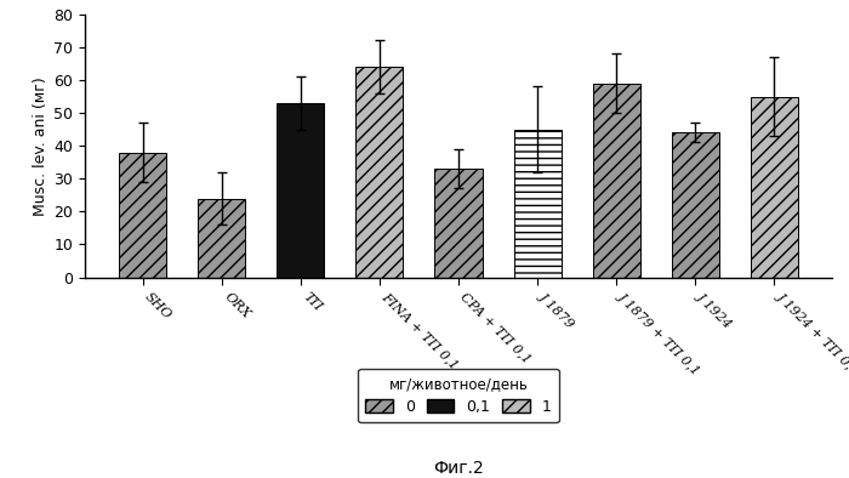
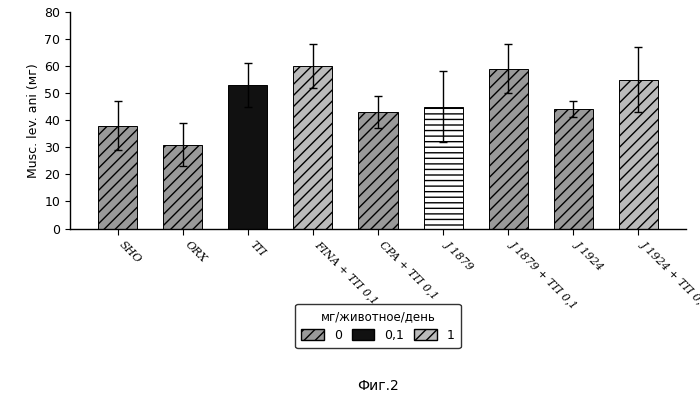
ORX: 24 -> 31
FINA + ТП 0,1: 64 -> 60
CPA + ТП 0,1: 33 -> 43
